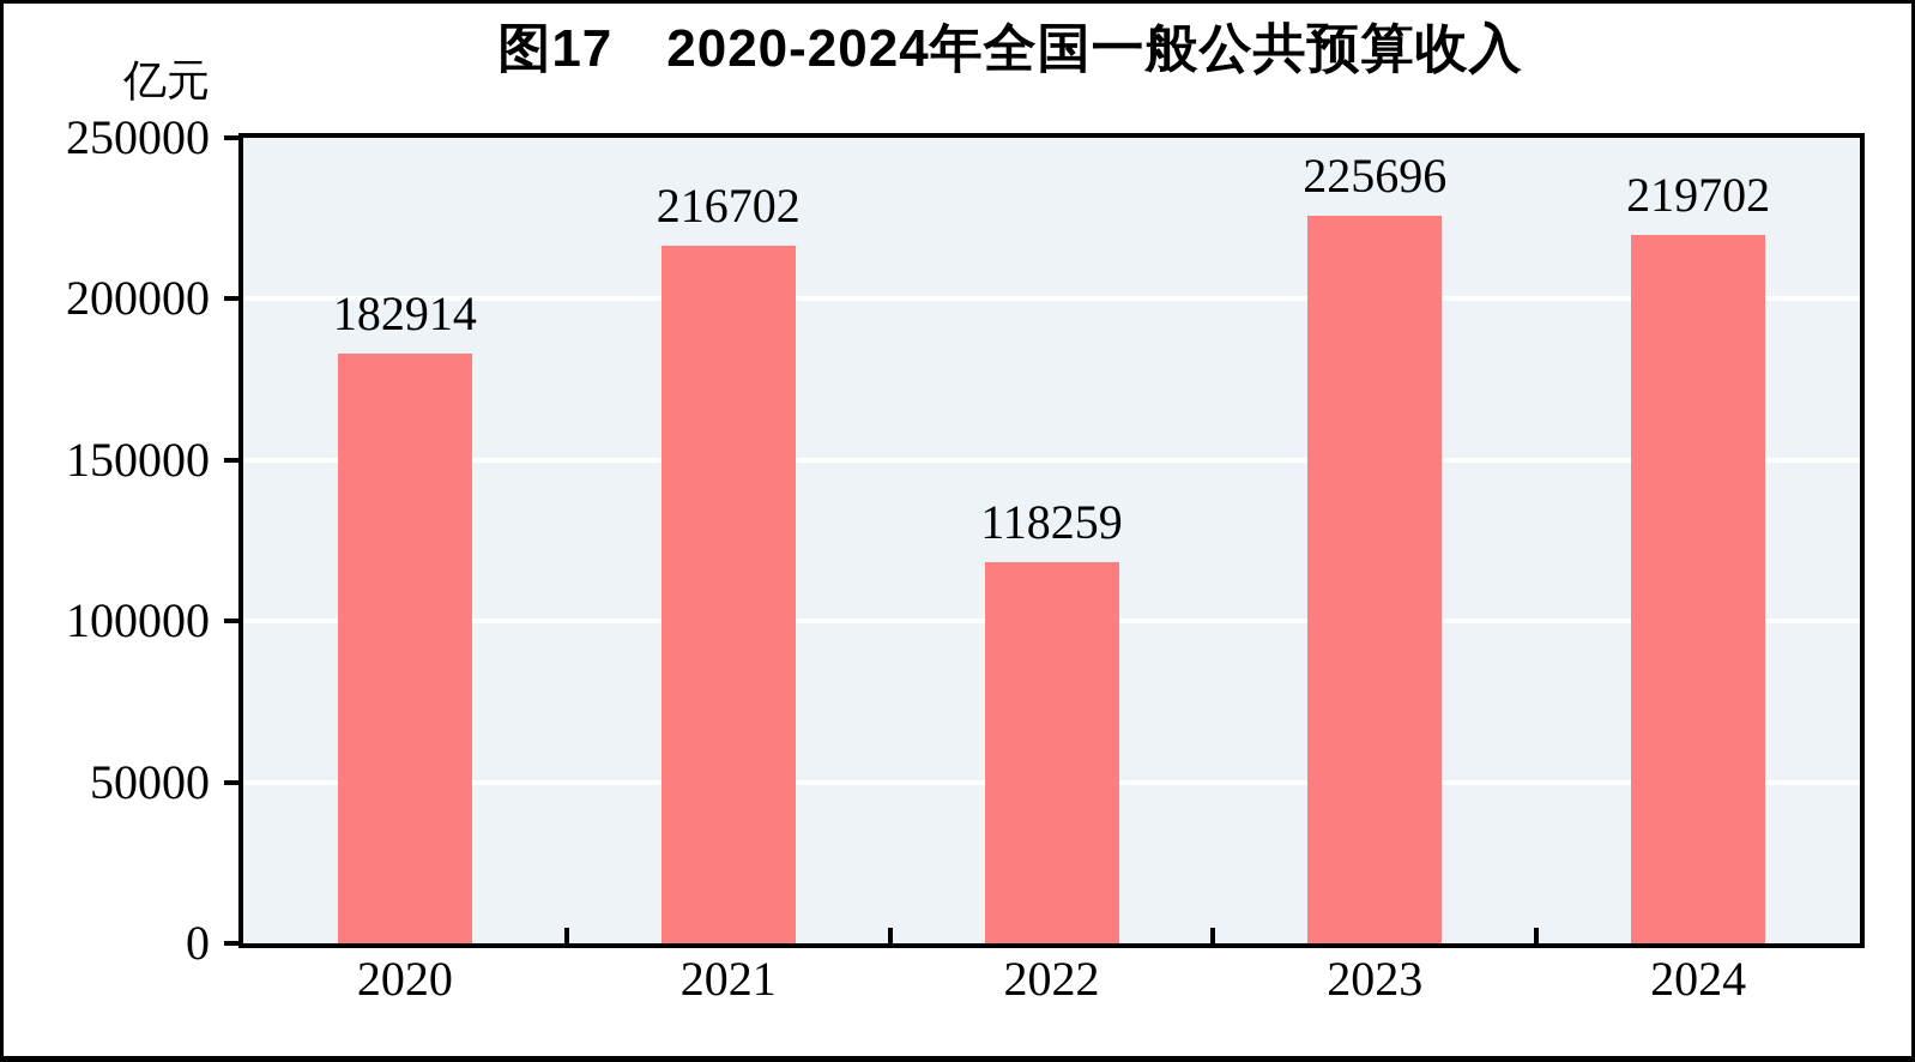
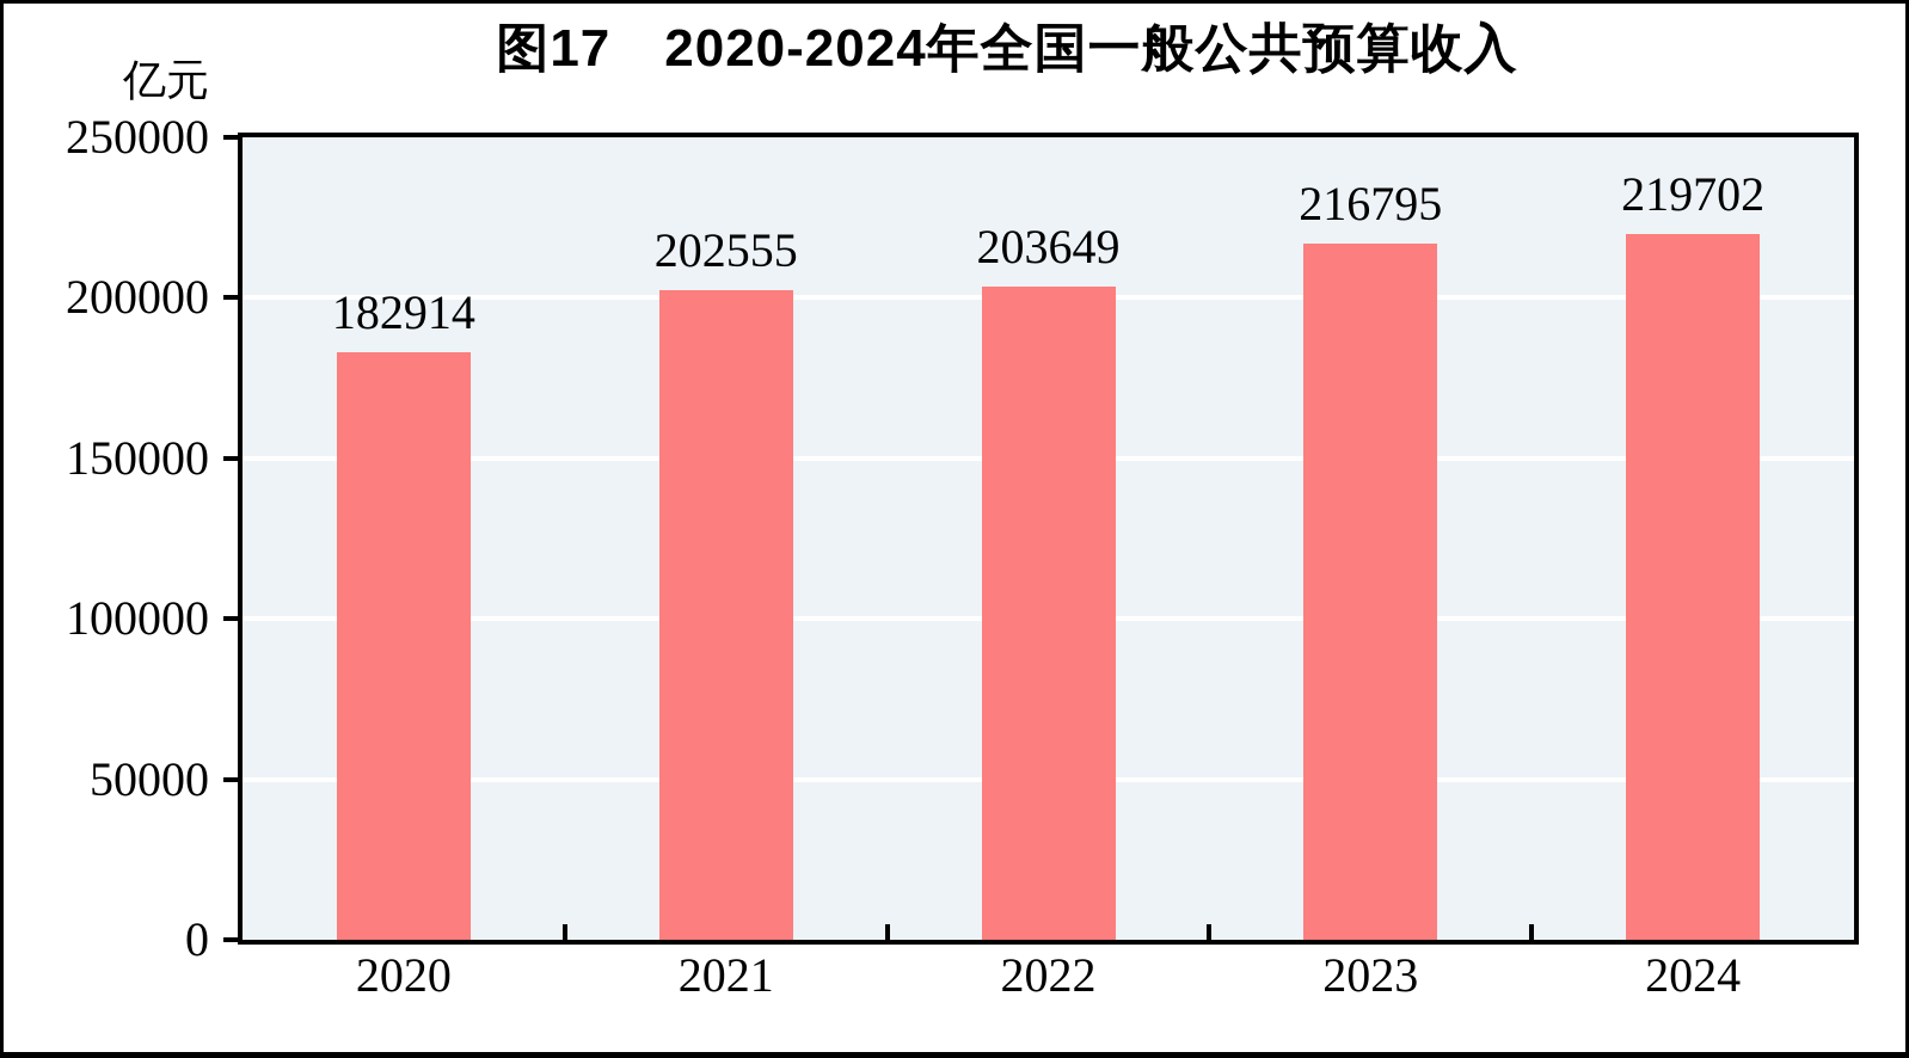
2021: 216702 -> 202555
2022: 118259 -> 203649
2023: 225696 -> 216795
